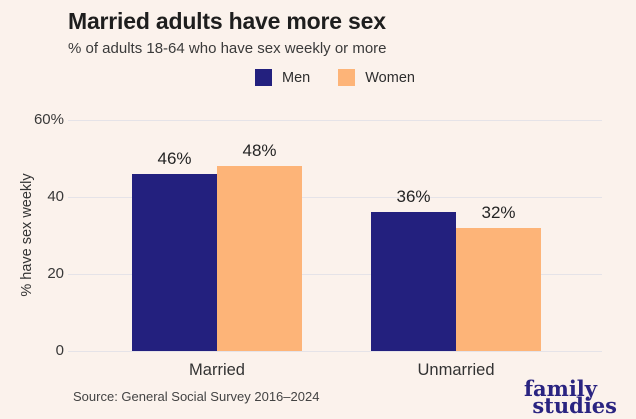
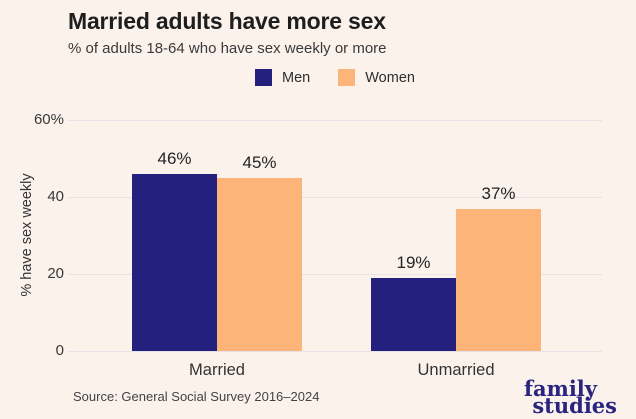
Women/Married: 48% -> 45%
Men/Unmarried: 36% -> 19%
Women/Unmarried: 32% -> 37%
